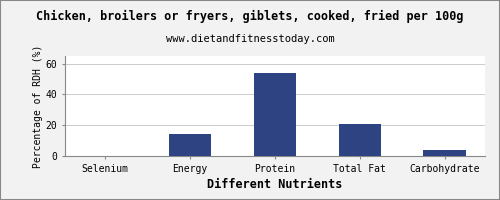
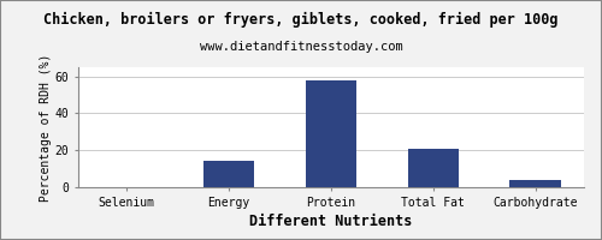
Protein: 54 -> 58
